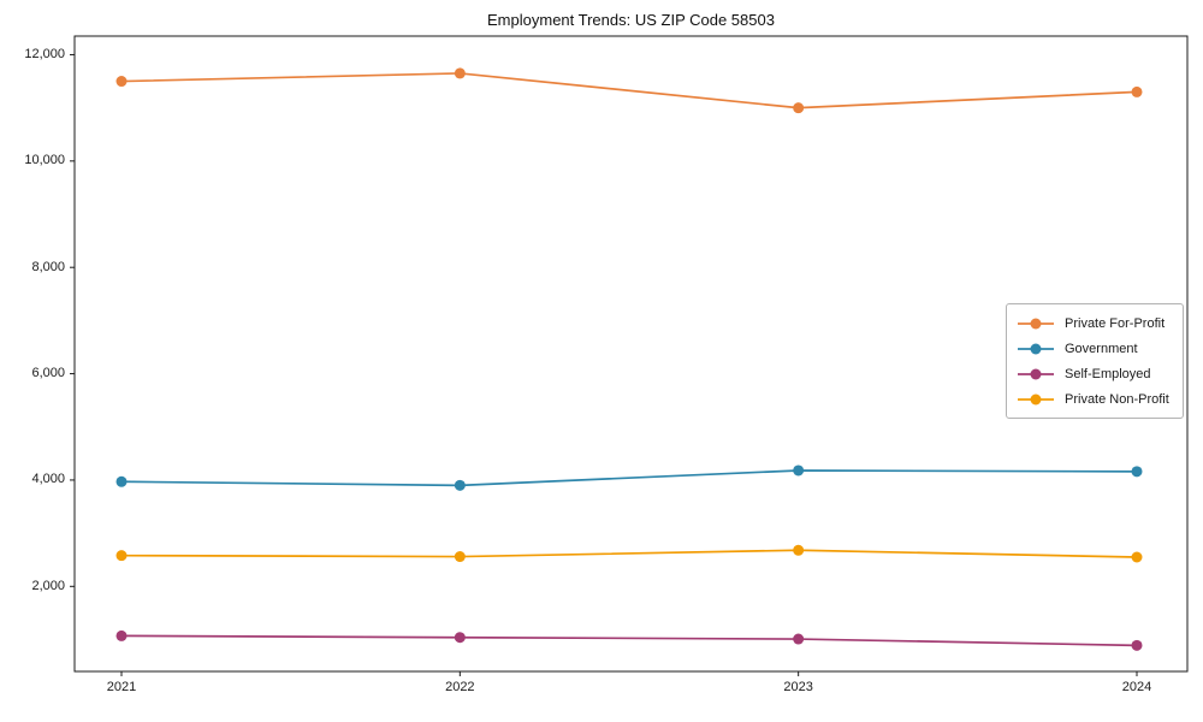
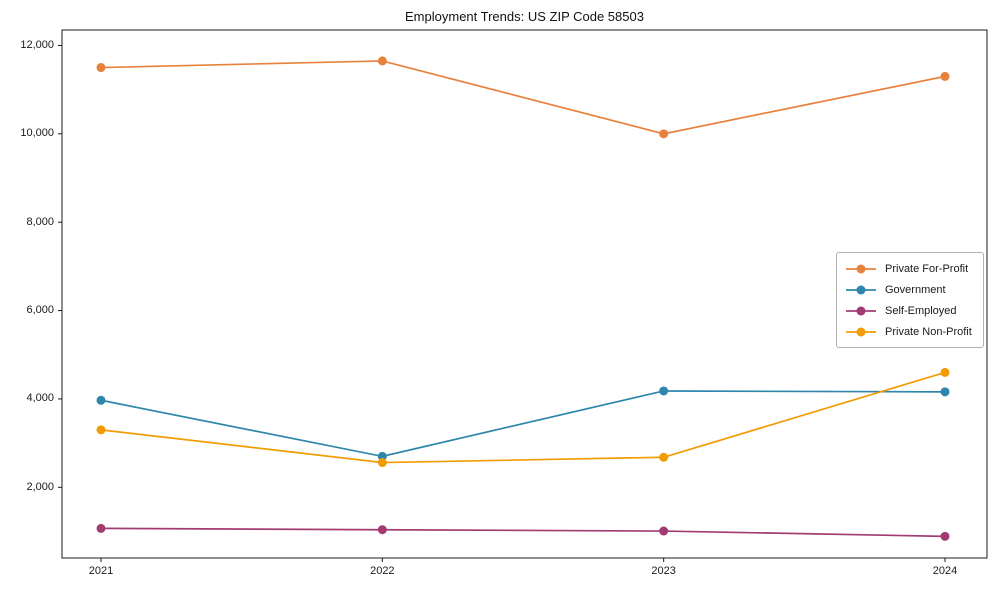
Private Non-Profit/2021: 2600 -> 3300
Government/2022: 3900 -> 2700
Private For-Profit/2023: 11000 -> 10000
Private Non-Profit/2024: 2600 -> 4600
